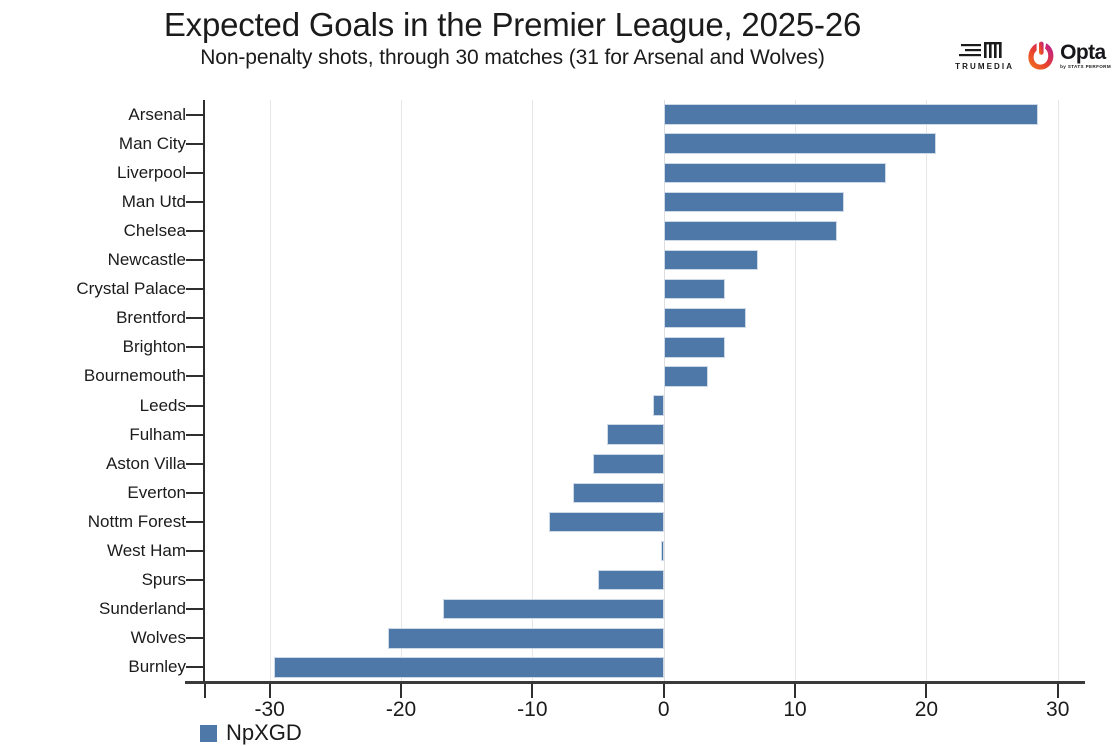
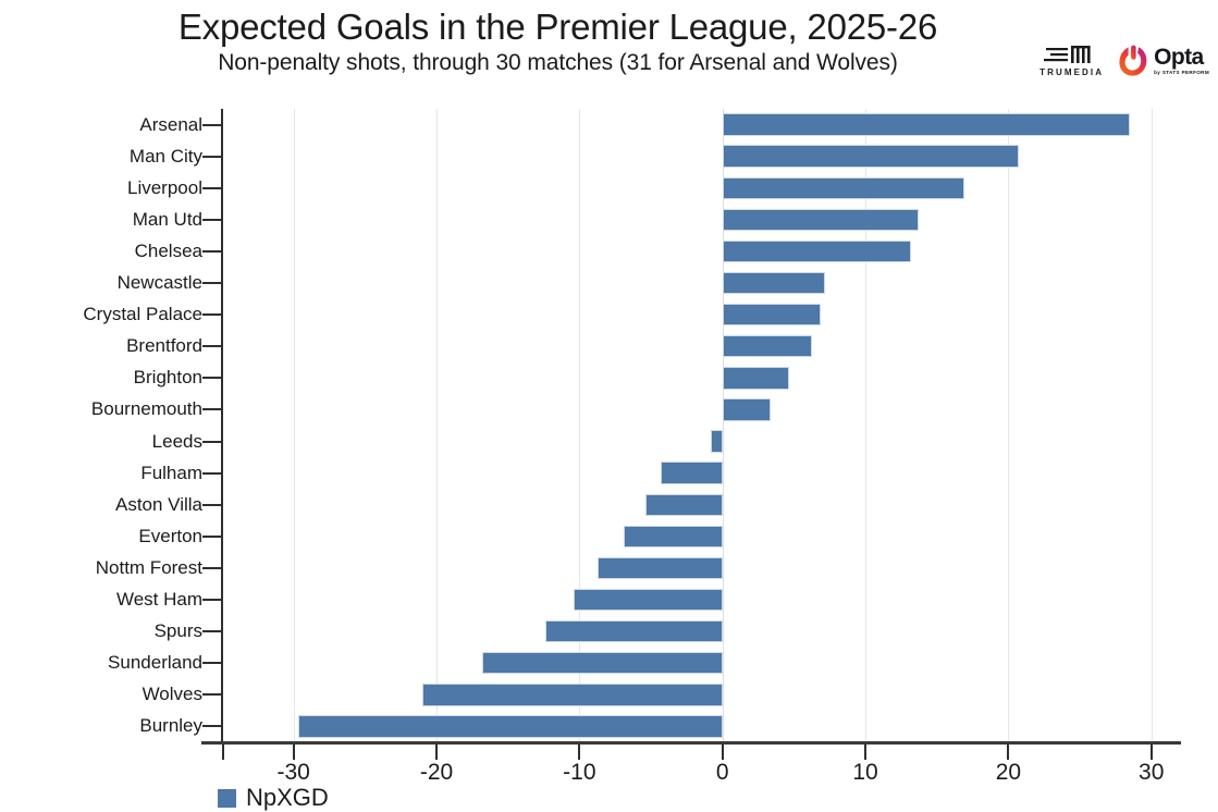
Crystal Palace: 4.7 -> 6.9
West Ham: -0.2 -> -10.4
Spurs: -5.0 -> -12.4
